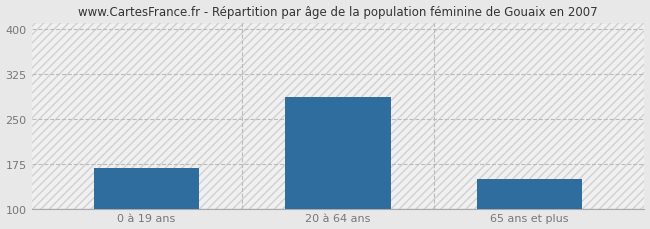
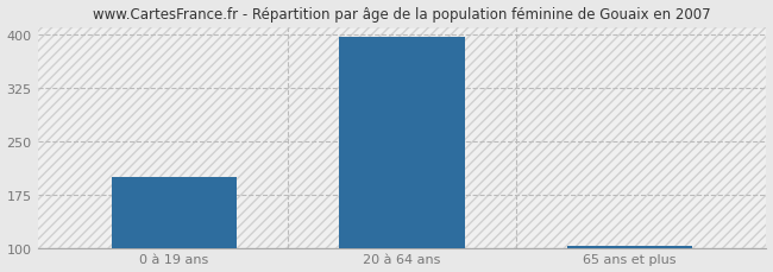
0 à 19 ans: 168 -> 200
20 à 64 ans: 286 -> 397
65 ans et plus: 150 -> 103
